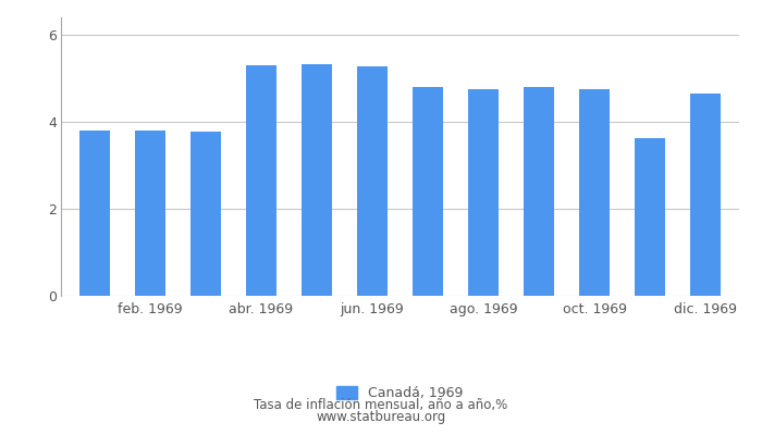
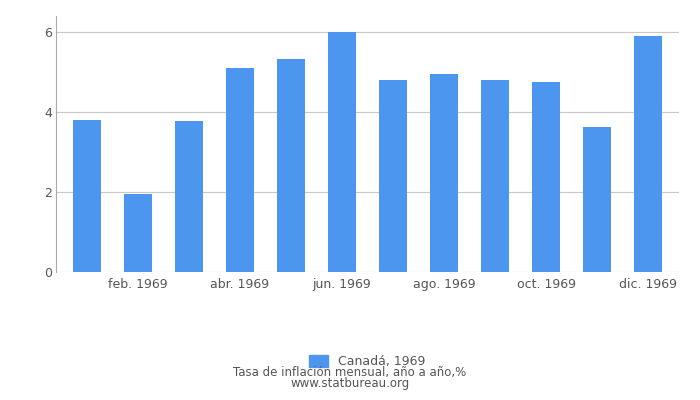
feb. 1969: 3.80 -> 1.95
abr. 1969: 5.30 -> 5.10
jun. 1969: 5.28 -> 6.00
ago. 1969: 4.75 -> 4.95
dic. 1969: 4.65 -> 5.90
